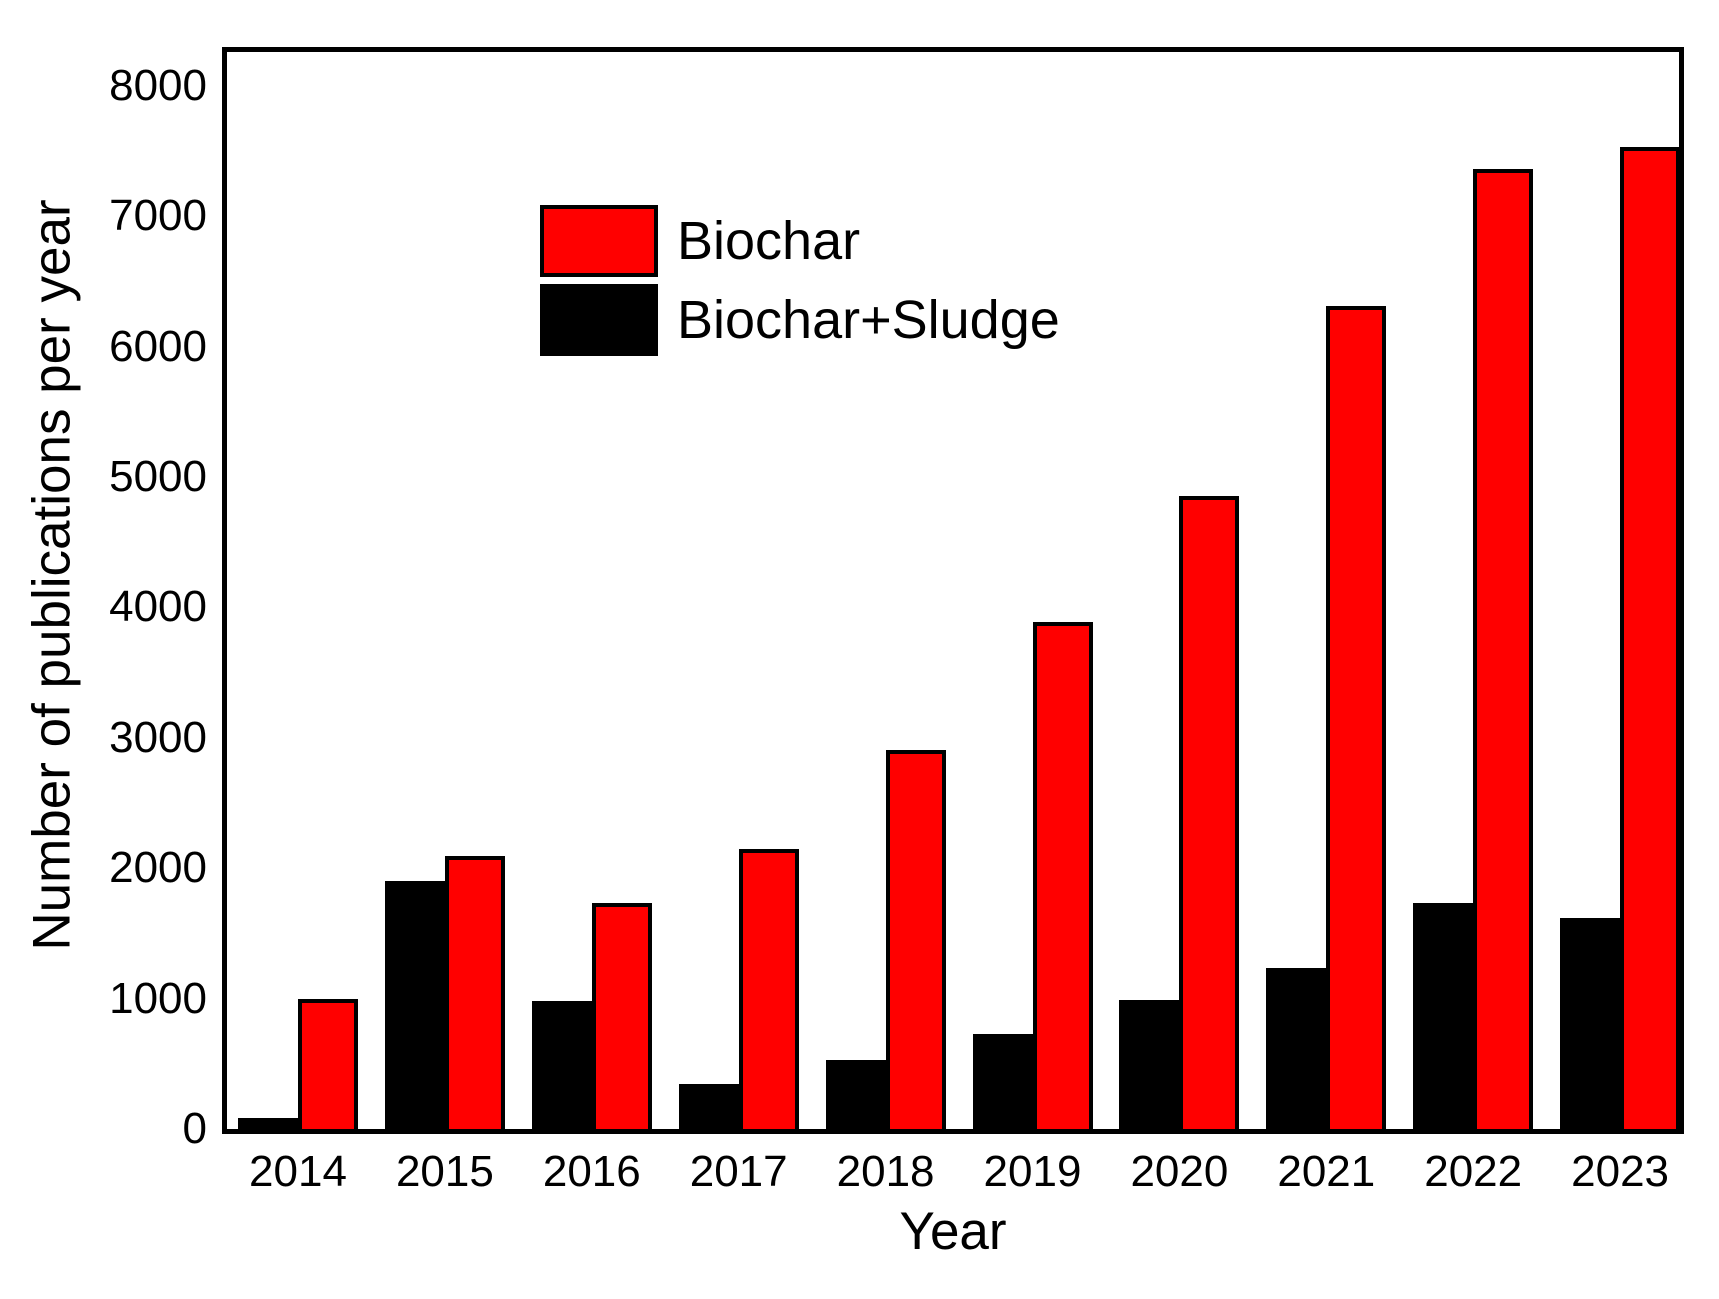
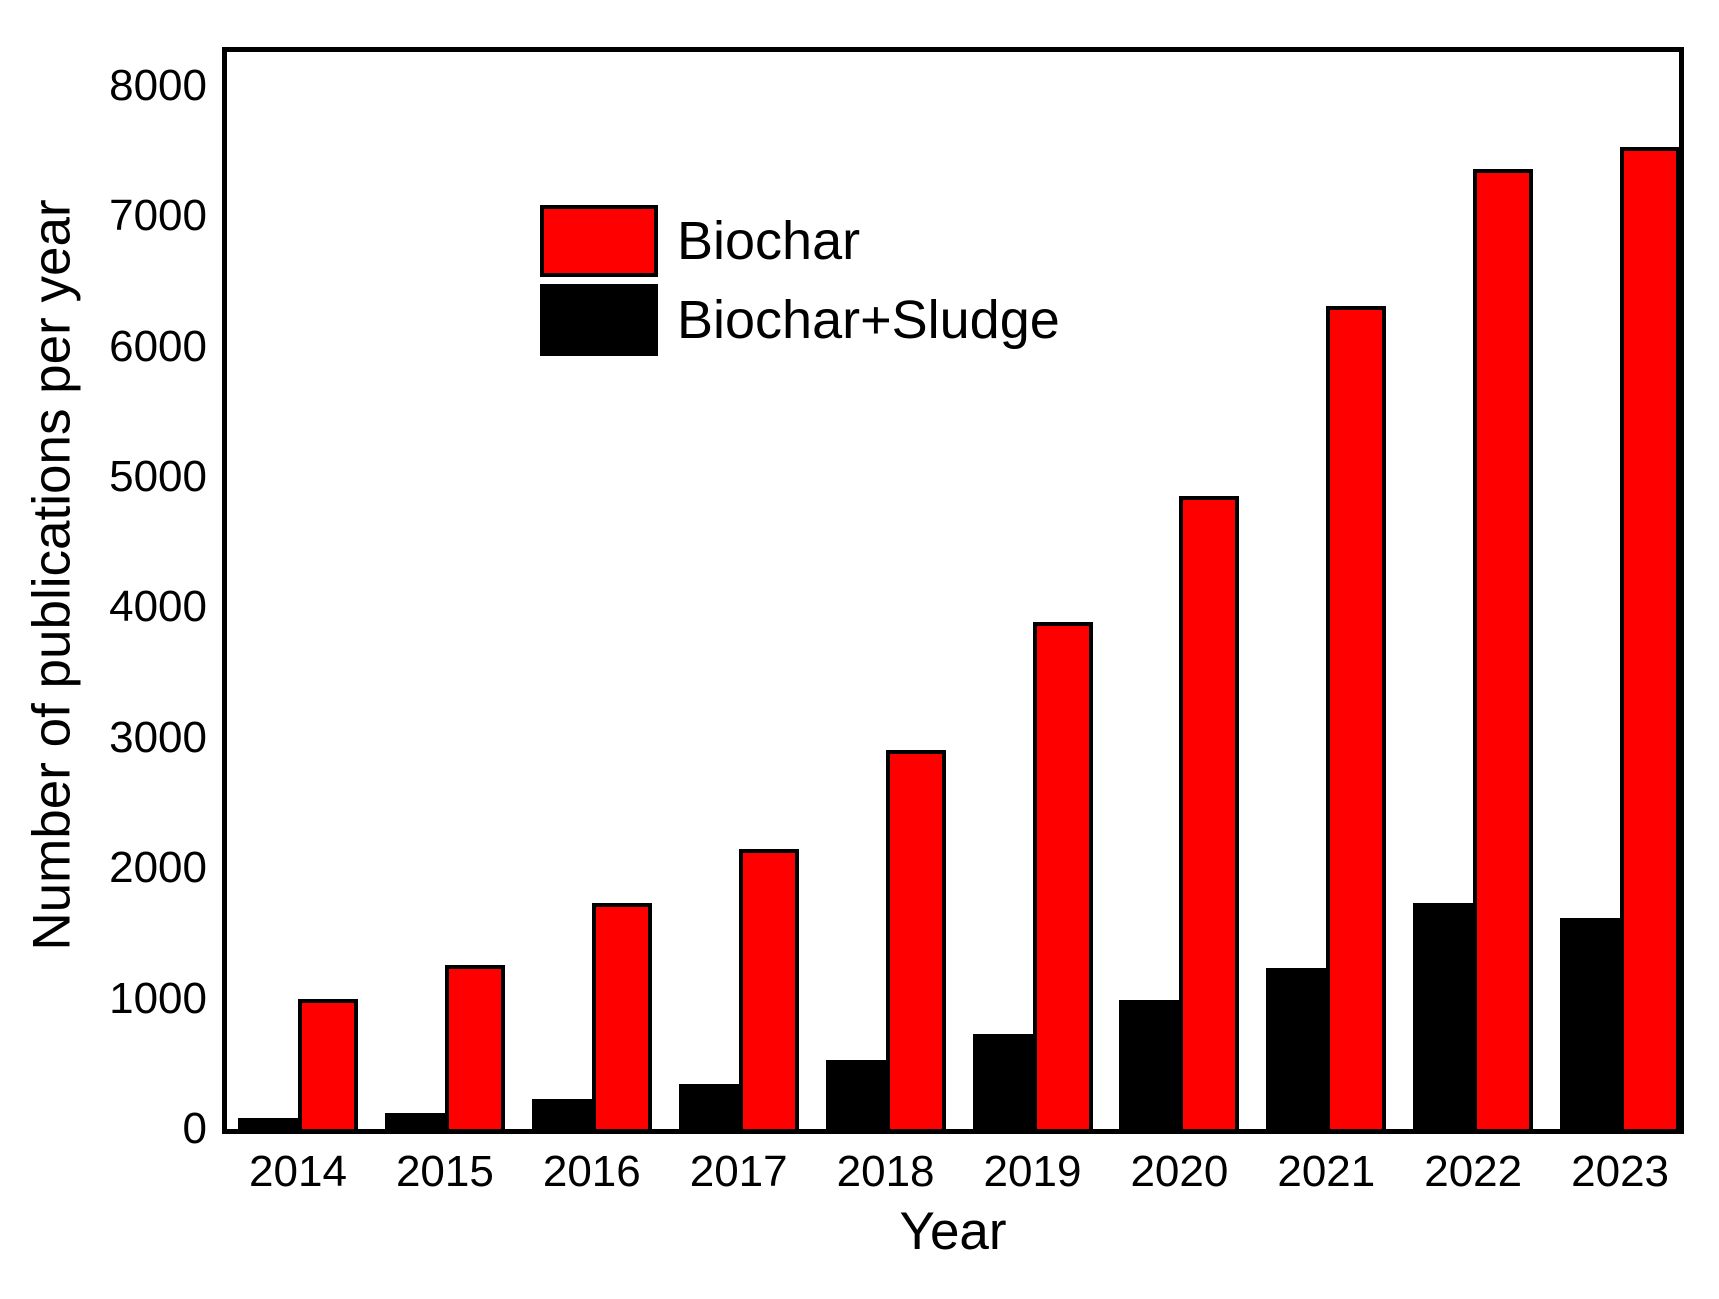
Biochar/2015: 2090 -> 1260
Biochar+Sludge/2015: 1900 -> 120
Biochar+Sludge/2016: 980 -> 230
